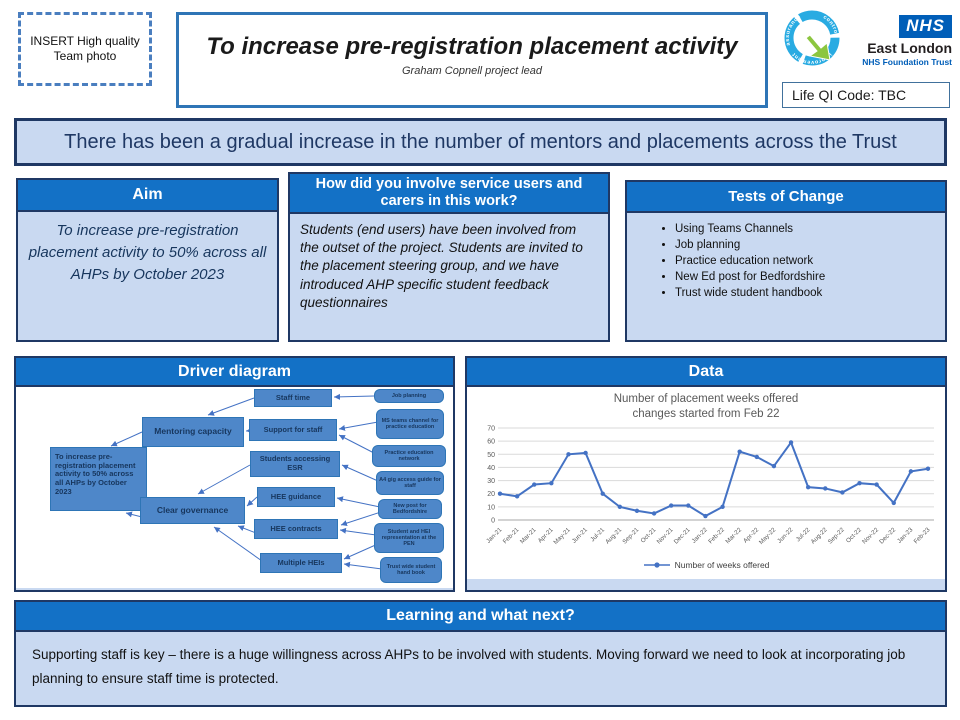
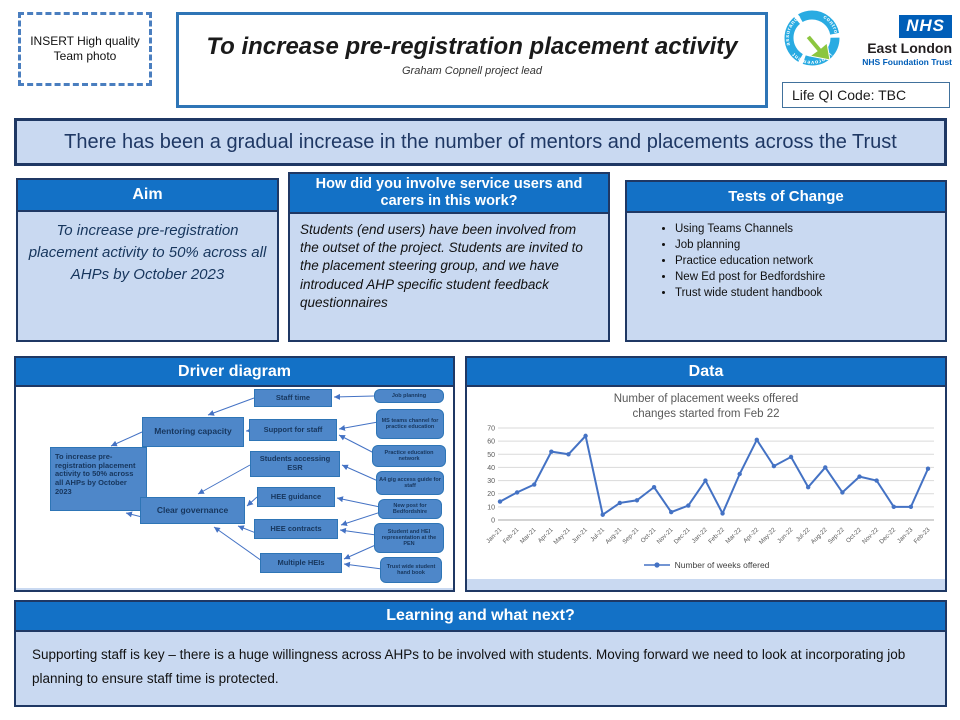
Jan-21: 20 -> 14
Feb-21: 18 -> 21
Apr-21: 28 -> 52
Jun-21: 51 -> 64
Jul-21: 20 -> 4
Aug-21: 10 -> 13
Sep-21: 7 -> 15
Oct-21: 5 -> 25
Nov-21: 11 -> 6
Jan-22: 3 -> 30
Feb-22: 10 -> 5
Mar-22: 52 -> 35
Apr-22: 48 -> 61
Jun-22: 59 -> 48
Aug-22: 24 -> 40
Oct-22: 28 -> 33
Nov-22: 27 -> 30
Dec-22: 13 -> 10
Jan-23: 37 -> 10
